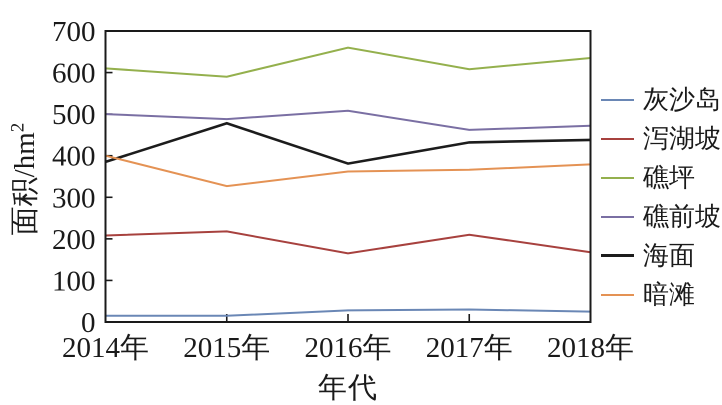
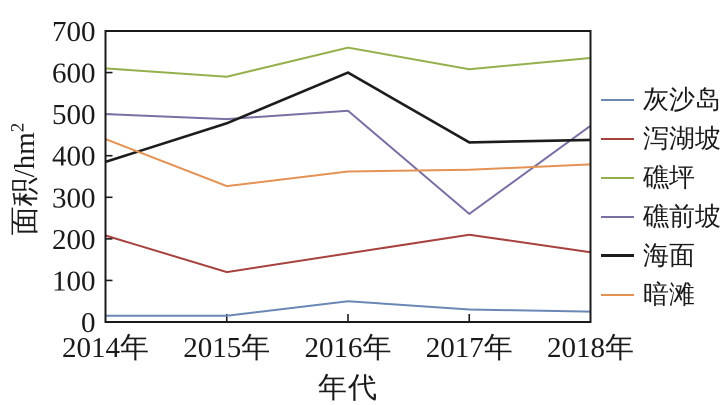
暗滩/2014年: 400 -> 440
泻湖坡/2015年: 220 -> 120
灰沙岛/2016年: 30 -> 50
海面/2016年: 380 -> 600
礁前坡/2017年: 460 -> 260
